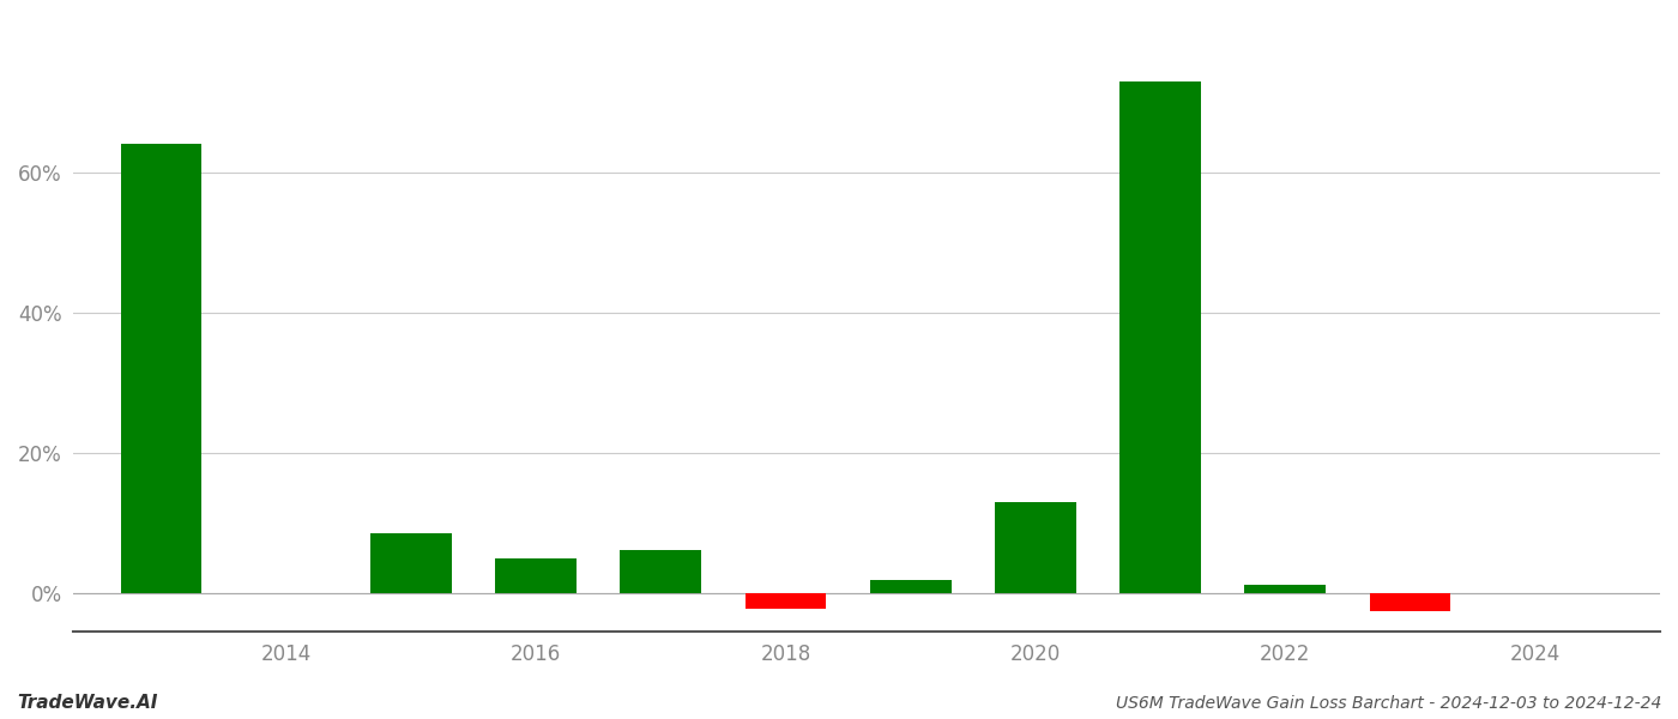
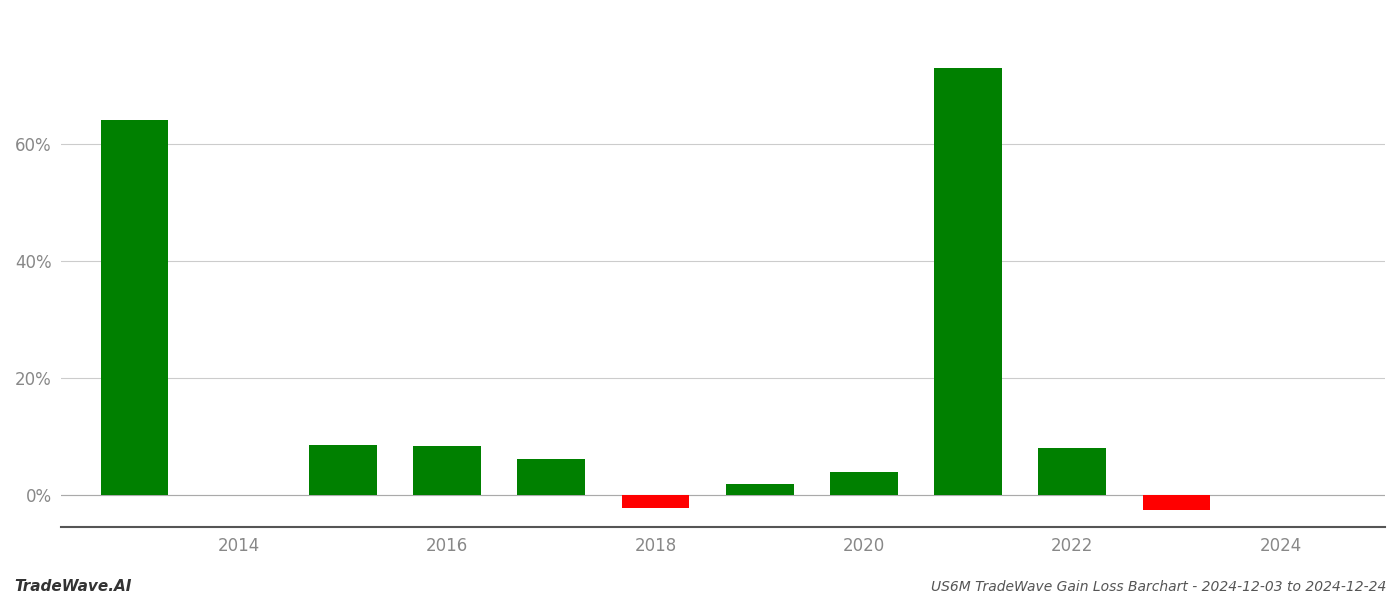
2016: 5.0% -> 8.4%
2020: 13.0% -> 4.0%
2022: 1.2% -> 8.0%
